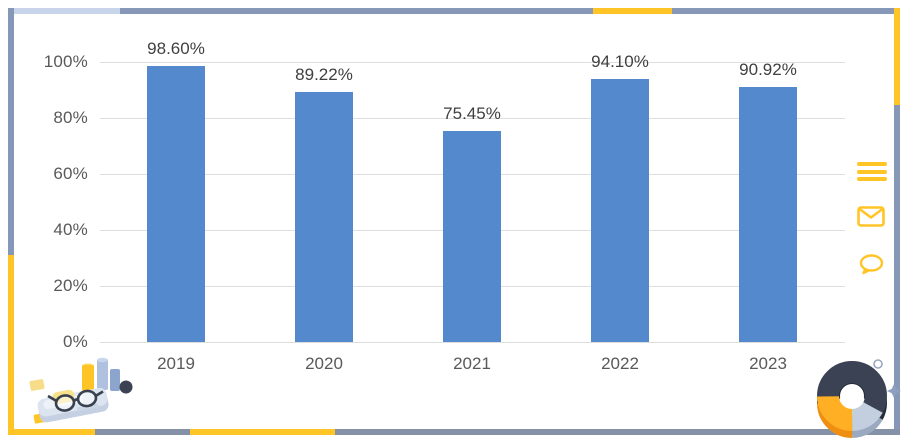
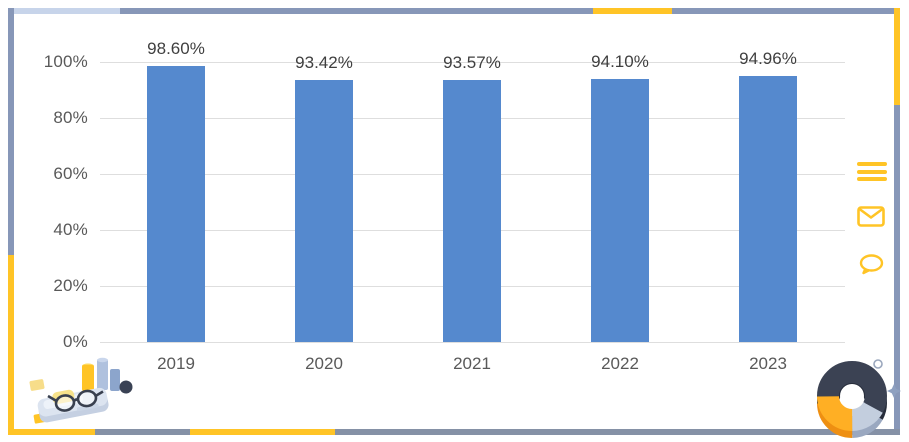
2020: 89.22% -> 93.42%
2021: 75.45% -> 93.57%
2023: 90.92% -> 94.96%
